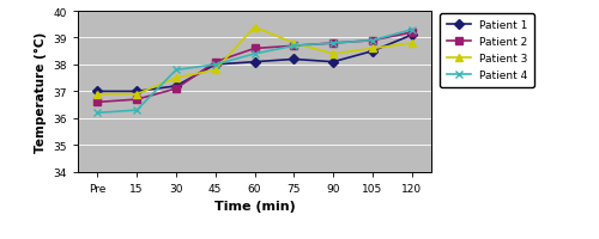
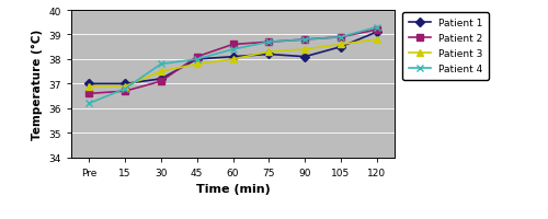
Patient 4/15: 36.3 -> 36.8
Patient 3/60: 39.4 -> 38.0
Patient 3/75: 38.8 -> 38.3
